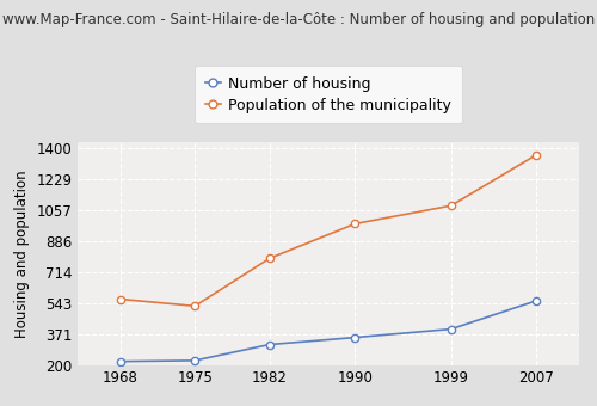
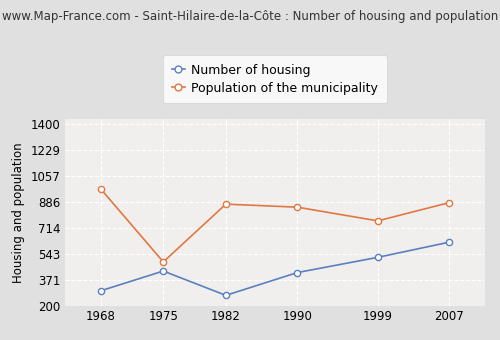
Number of housing/1968: 220 -> 300
Population of the municipality/1968: 560 -> 970
Number of housing/1975: 230 -> 430
Population of the municipality/1975: 530 -> 490
Number of housing/1982: 320 -> 270
Population of the municipality/1982: 790 -> 870
Number of housing/1990: 350 -> 420
Population of the municipality/1990: 980 -> 850
Number of housing/1999: 400 -> 520
Population of the municipality/1999: 1080 -> 760
Number of housing/2007: 560 -> 620
Population of the municipality/2007: 1360 -> 880
